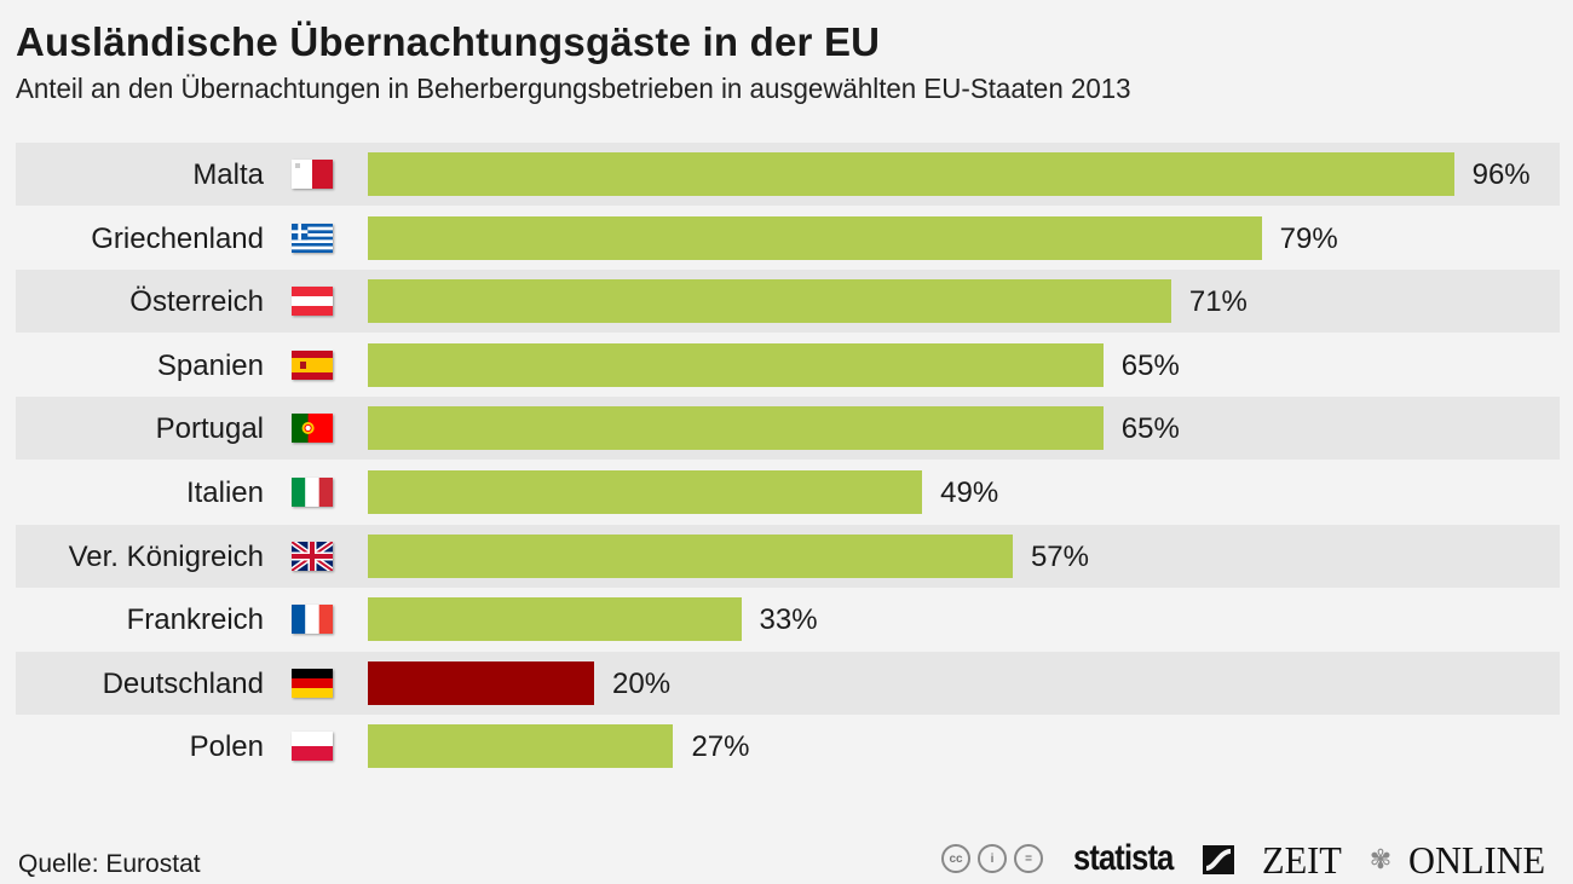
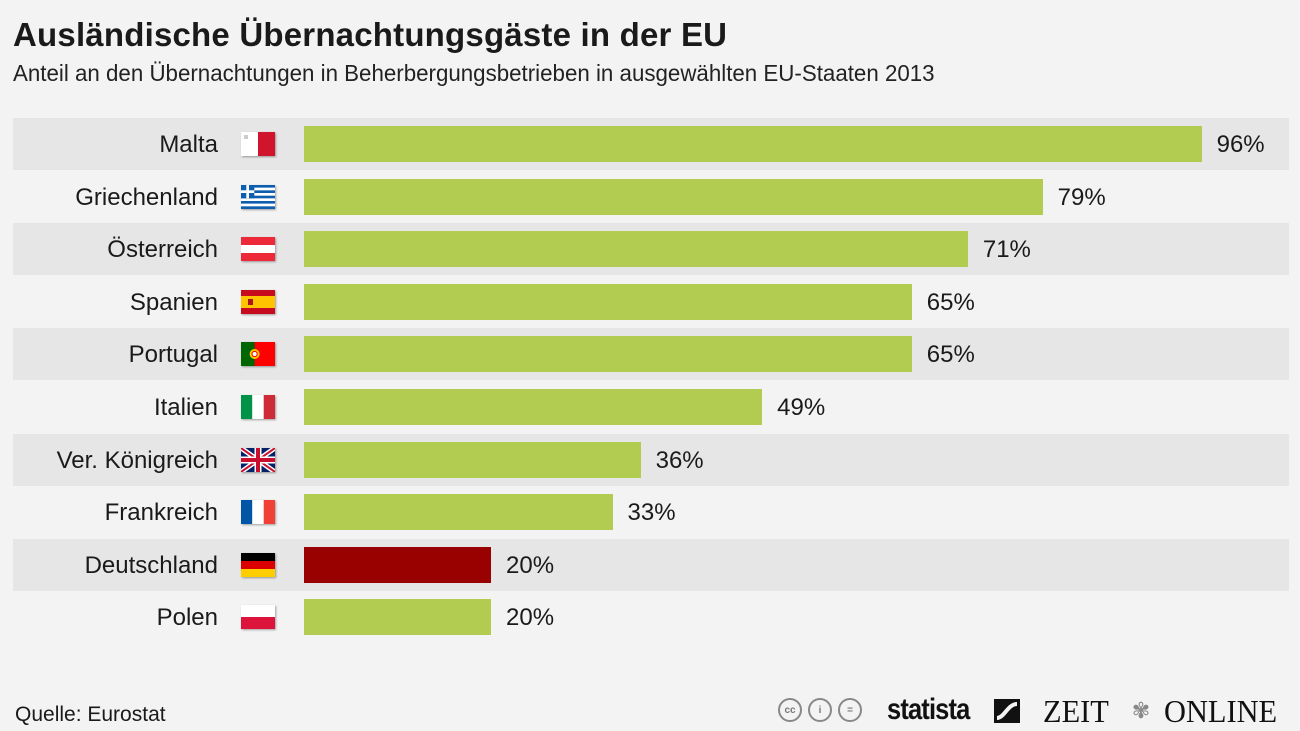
Ver. Königreich: 57% -> 36%
Polen: 27% -> 20%
